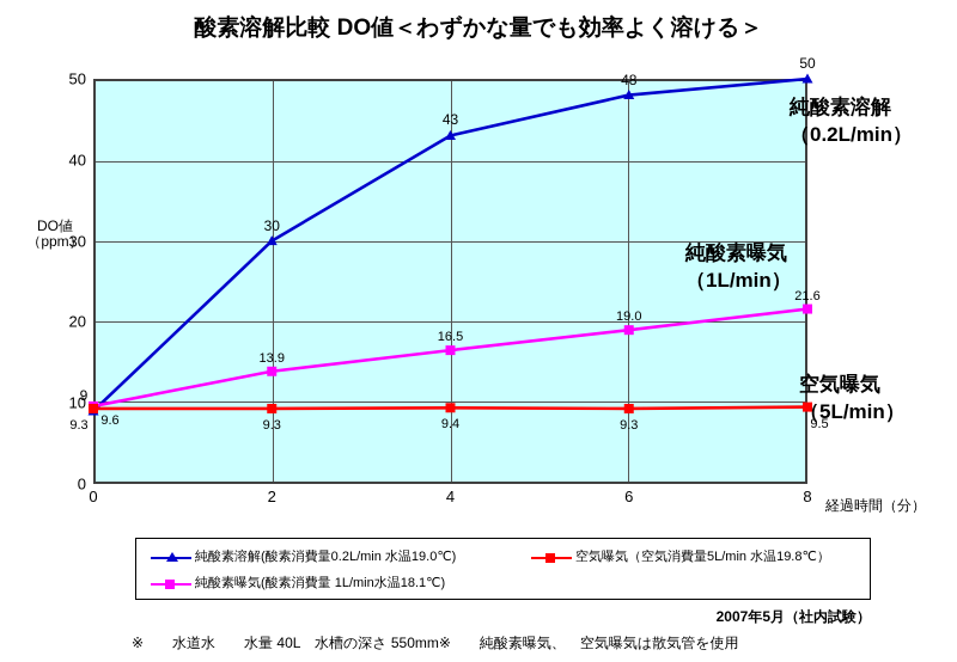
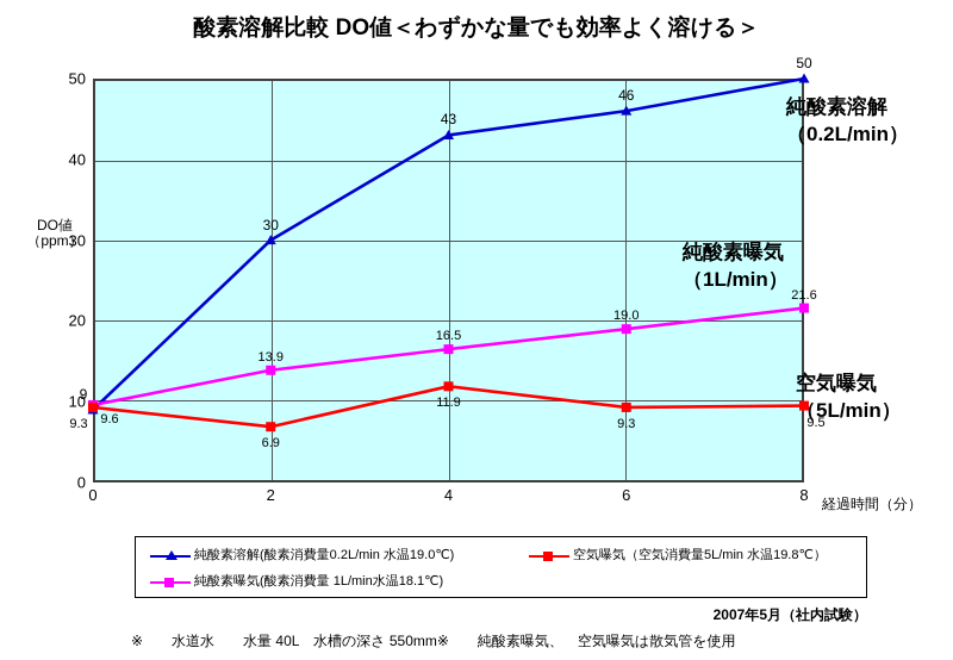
空気曝気/2: 9.3 -> 6.9
空気曝気/4: 9.4 -> 11.9
純酸素溶解/6: 48 -> 46
